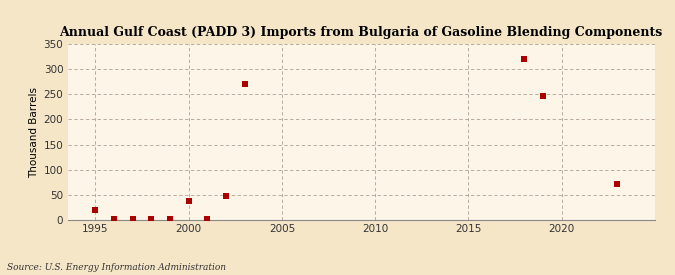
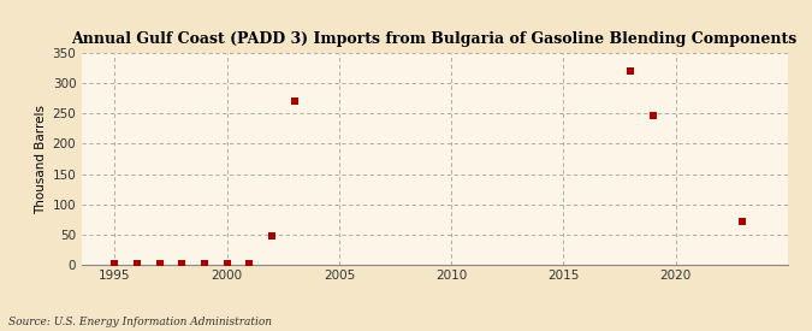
1995: 20 -> 1
2000: 38 -> 1
